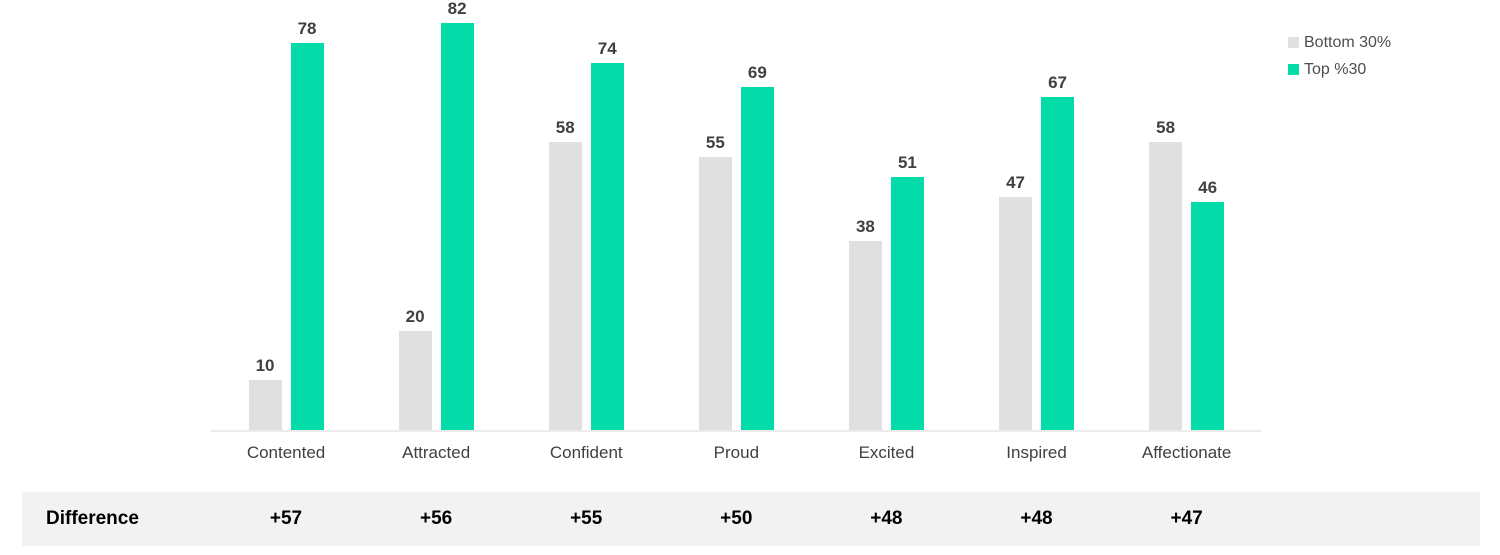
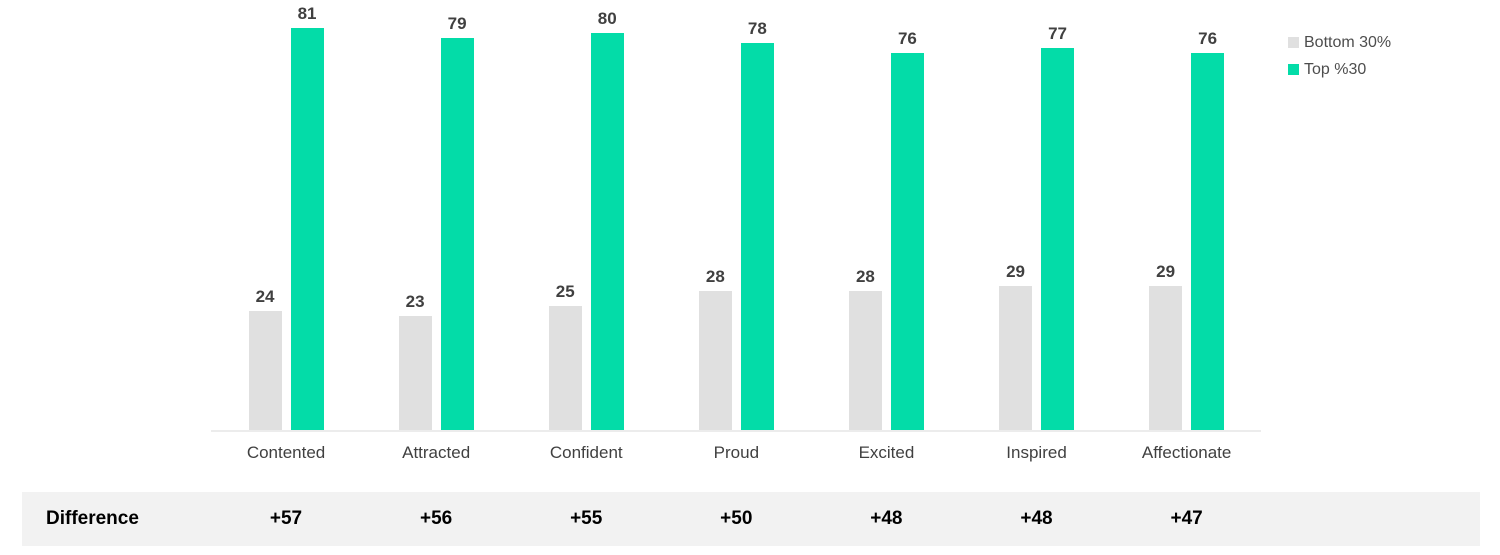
Bottom 30%/Contented: 10 -> 24
Top %30/Contented: 78 -> 81
Bottom 30%/Attracted: 20 -> 23
Top %30/Attracted: 82 -> 79
Bottom 30%/Confident: 58 -> 25
Top %30/Confident: 74 -> 80
Bottom 30%/Proud: 55 -> 28
Top %30/Proud: 69 -> 78
Bottom 30%/Excited: 38 -> 28
Top %30/Excited: 51 -> 76
Bottom 30%/Inspired: 47 -> 29
Top %30/Inspired: 67 -> 77
Bottom 30%/Affectionate: 58 -> 29
Top %30/Affectionate: 46 -> 76
